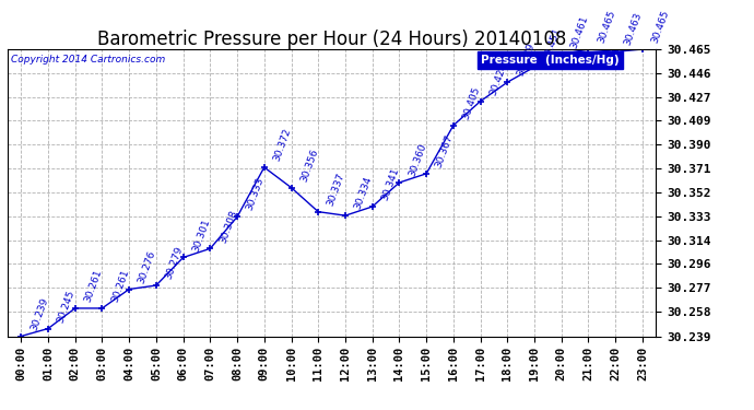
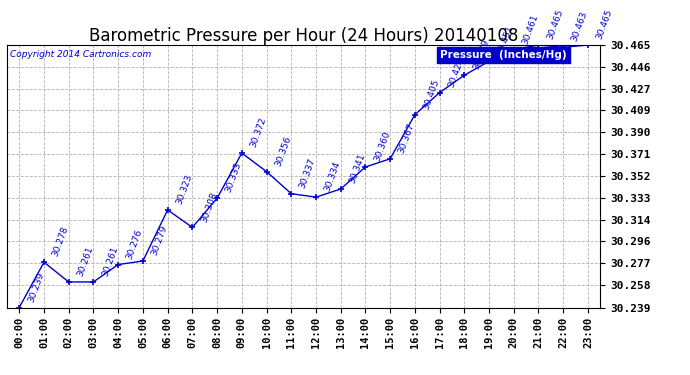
01:00: 30.245 -> 30.278
06:00: 30.301 -> 30.323
